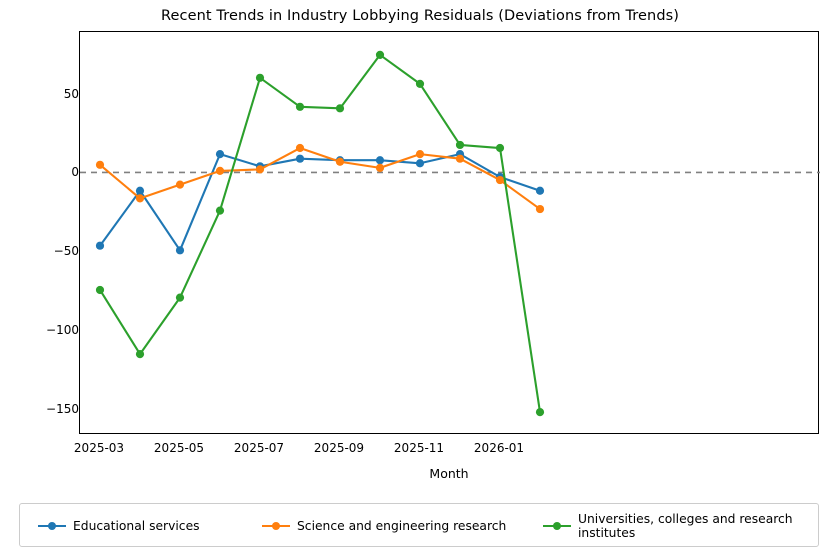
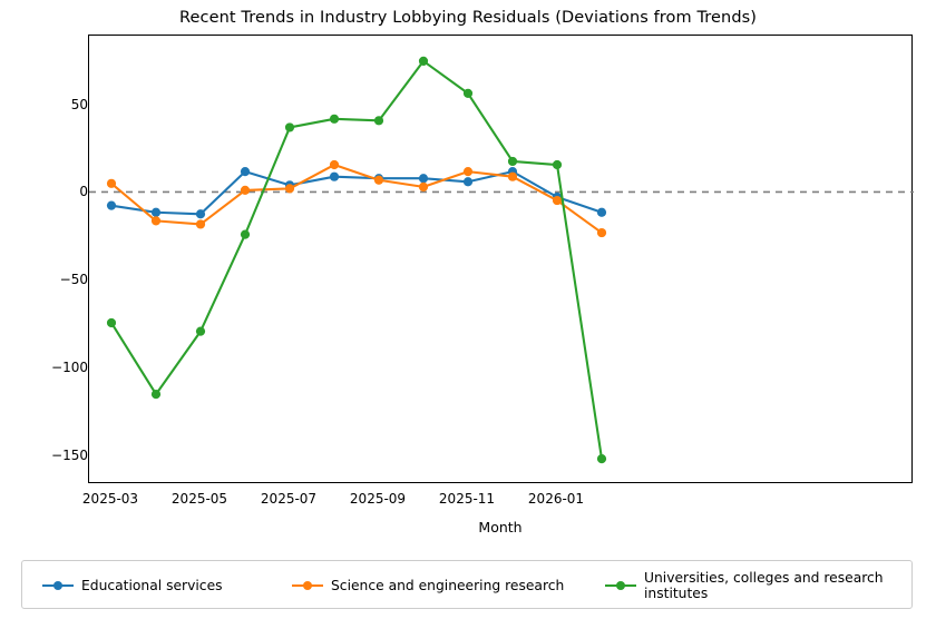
Educational services/2025-03: -48 -> -8
Educational services/2025-05: -51 -> -13
Science and engineering research/2025-05: -8 -> -19
Universities, colleges and research institutes/2025-07: 62 -> 38
